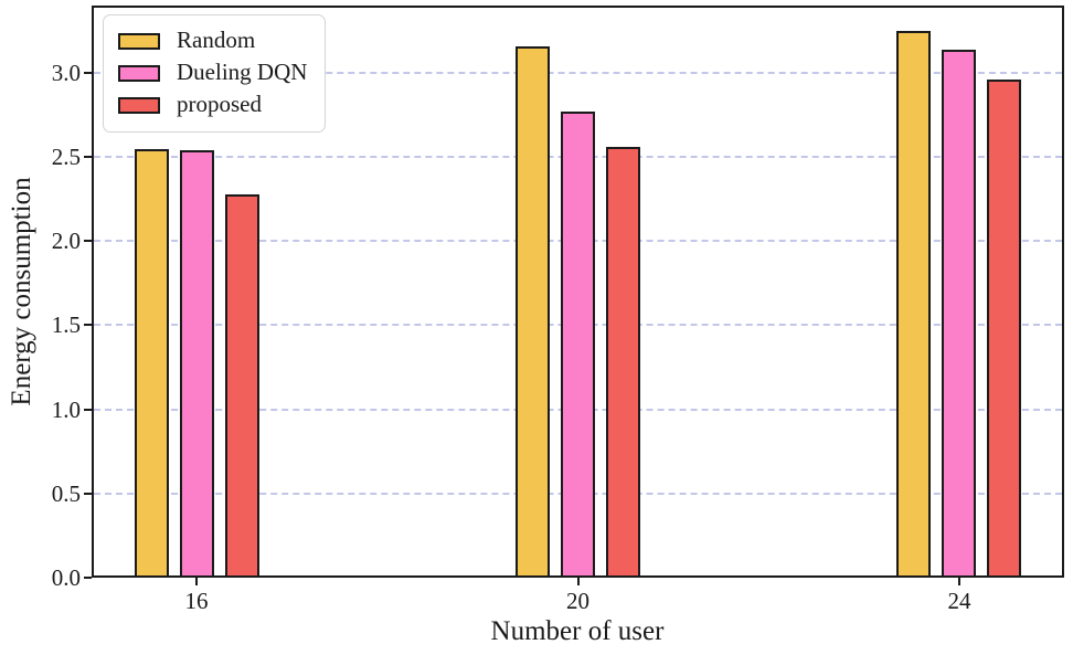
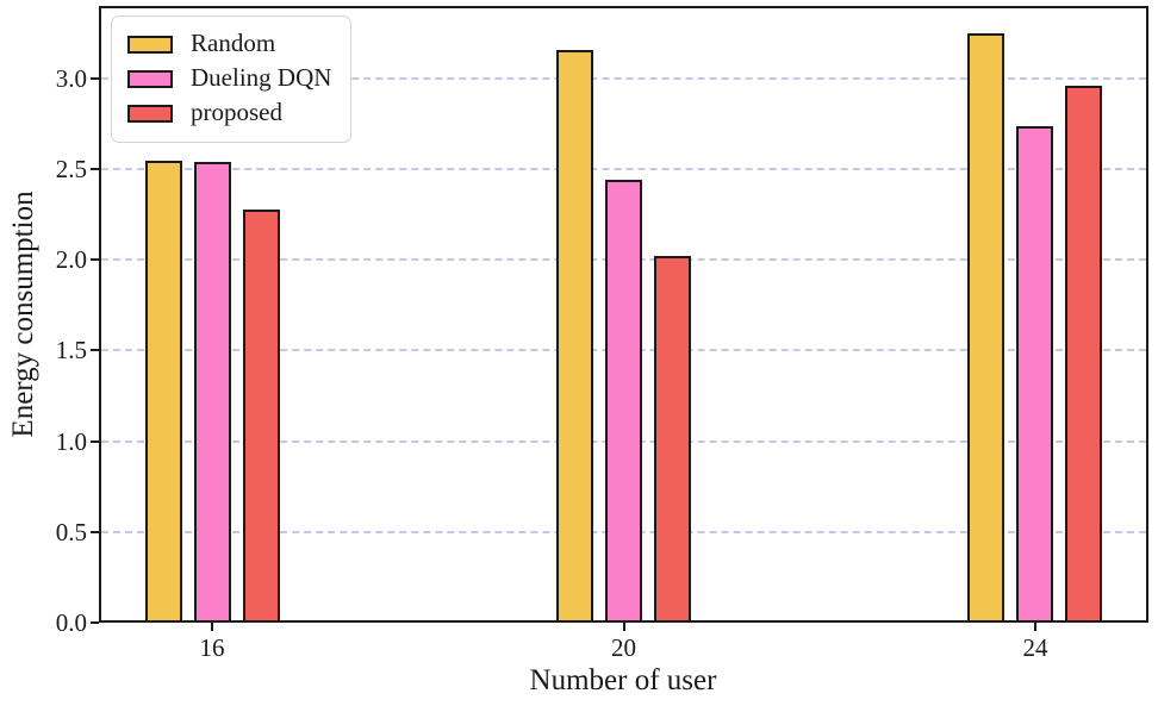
Dueling DQN/20: 2.77 -> 2.44
proposed/20: 2.56 -> 2.02
Dueling DQN/24: 3.14 -> 2.74
